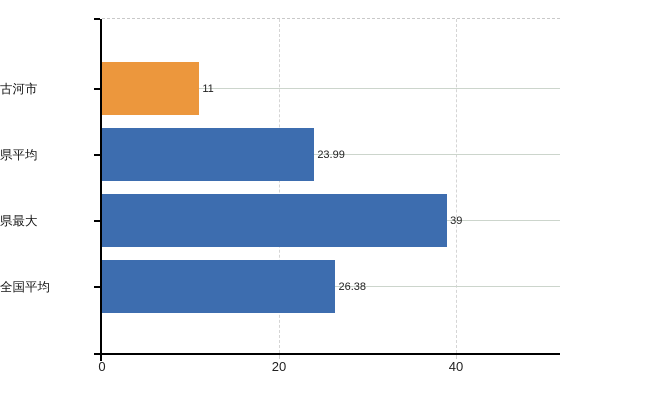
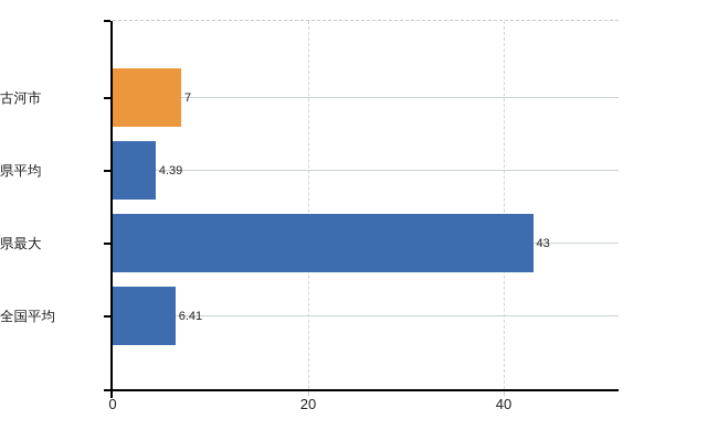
古河市: 11 -> 7
県平均: 23.99 -> 4.39
県最大: 39 -> 43
全国平均: 26.38 -> 6.41
